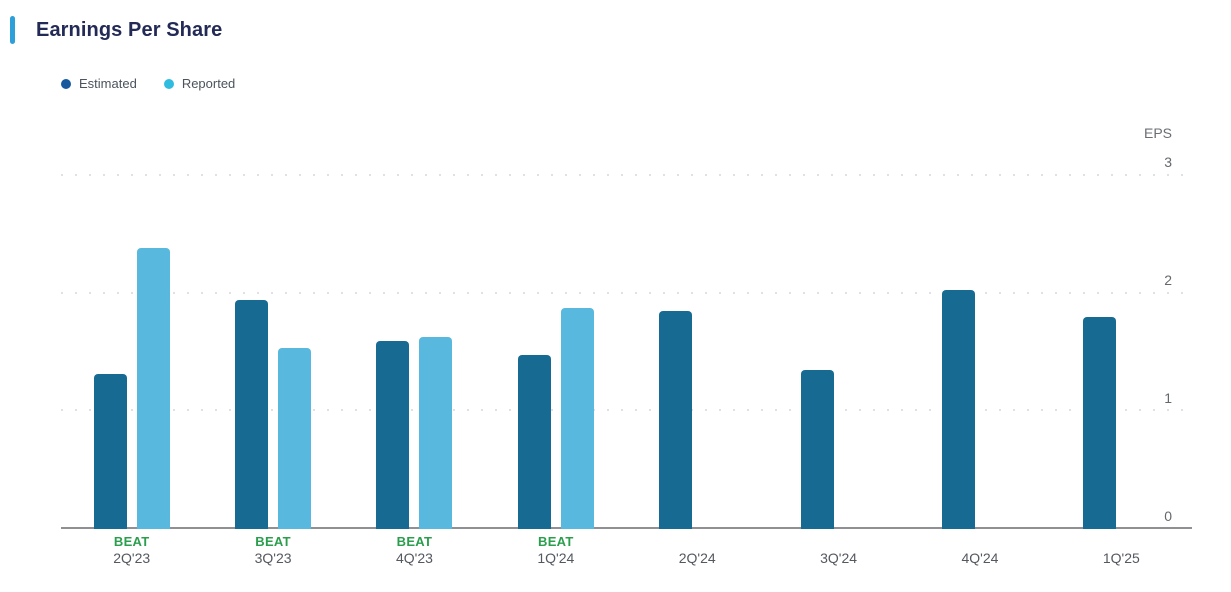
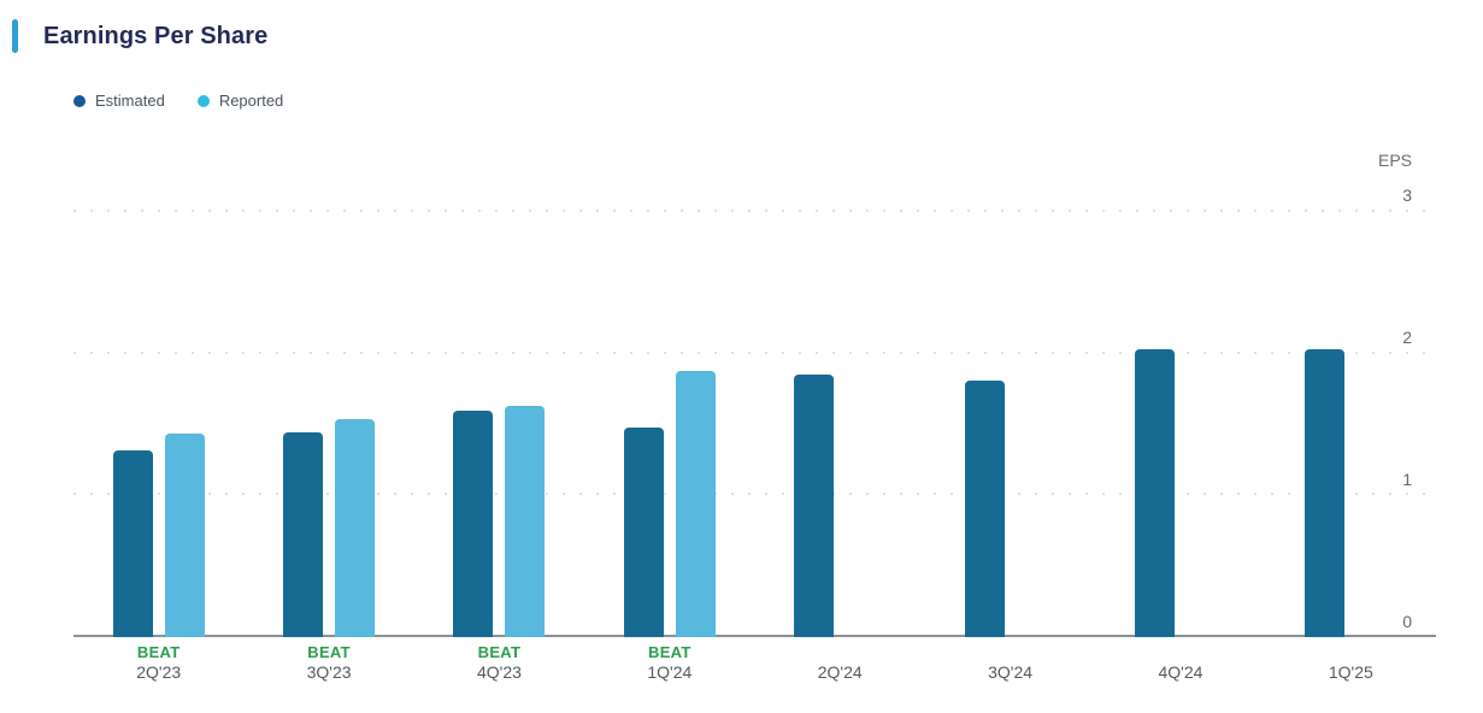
Reported/2Q'23: 2.38 -> 1.43
Estimated/3Q'23: 1.94 -> 1.44
Estimated/3Q'24: 1.34 -> 1.80
Estimated/1Q'25: 1.79 -> 2.02
